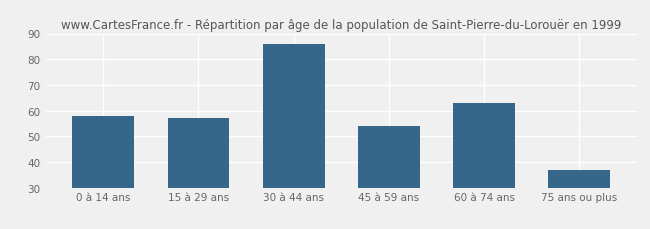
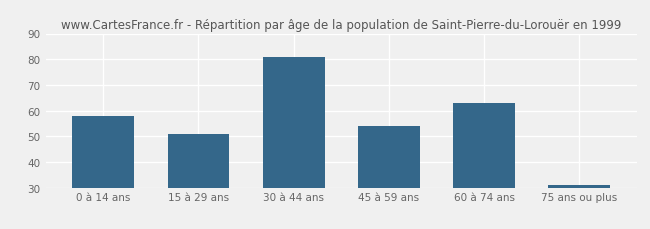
15 à 29 ans: 57 -> 51
30 à 44 ans: 86 -> 81
75 ans ou plus: 37 -> 31
